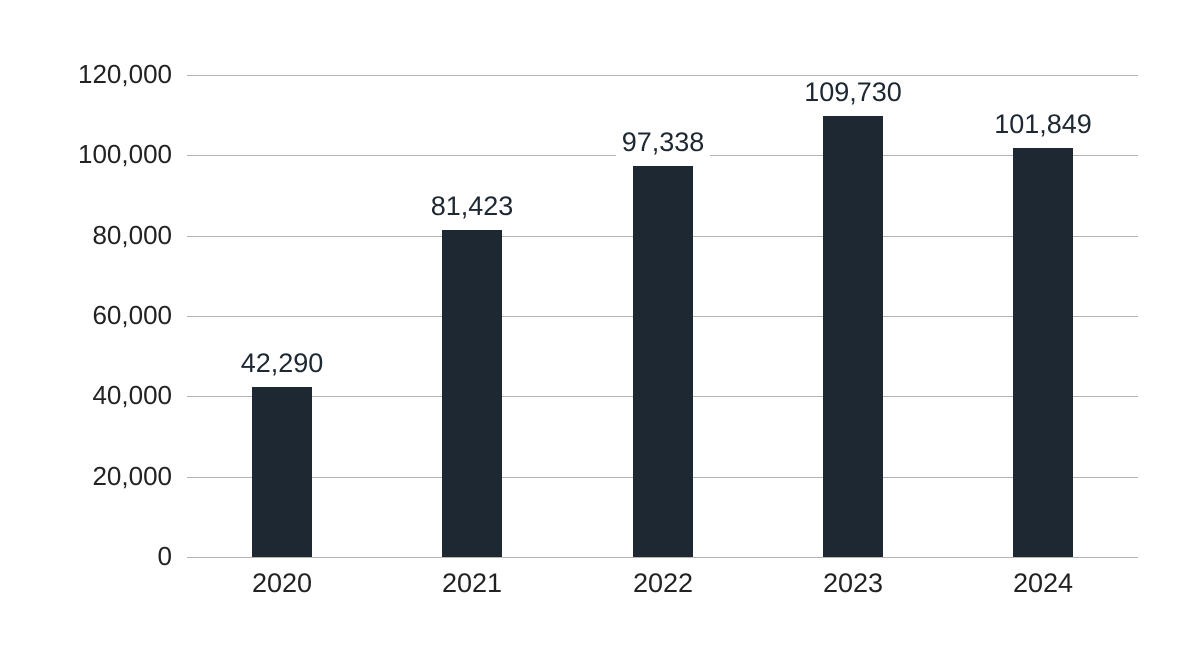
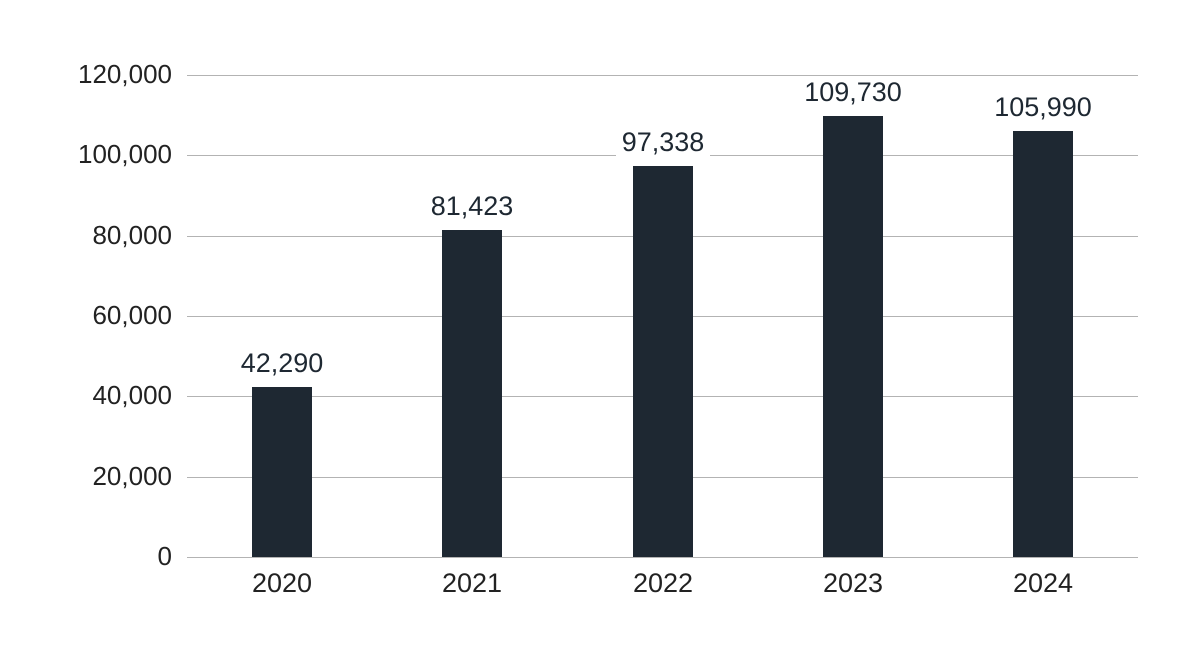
2024: 101,849 -> 105,990
